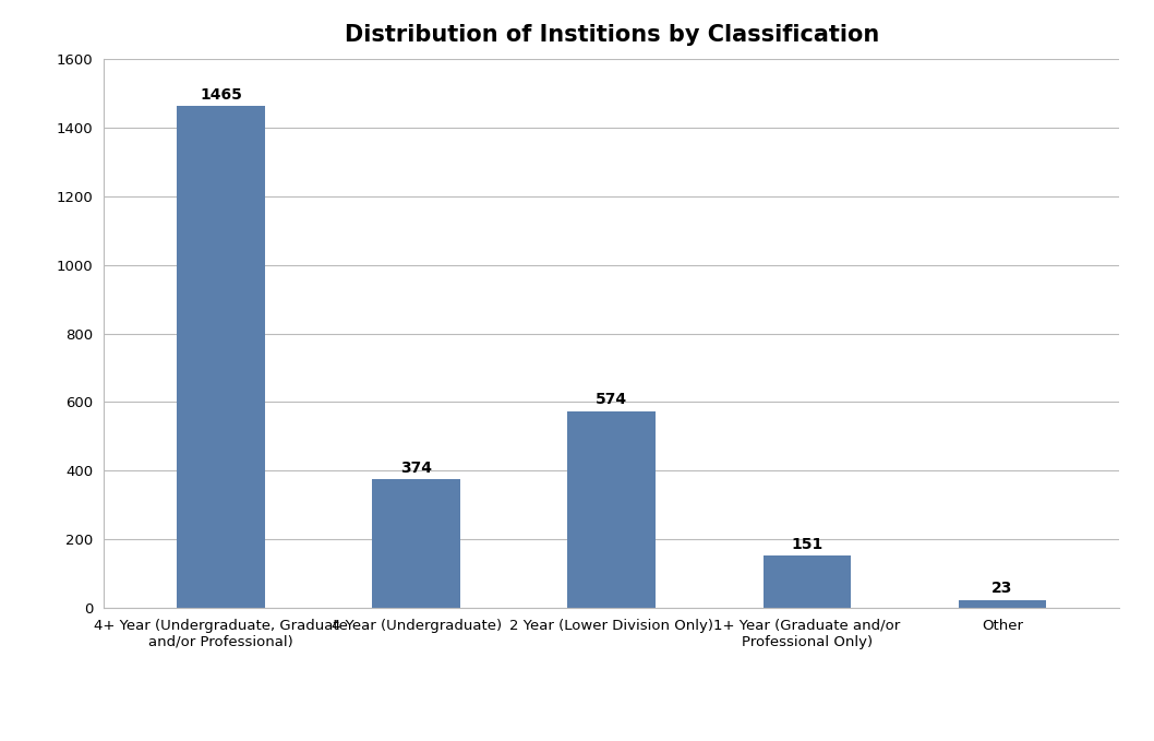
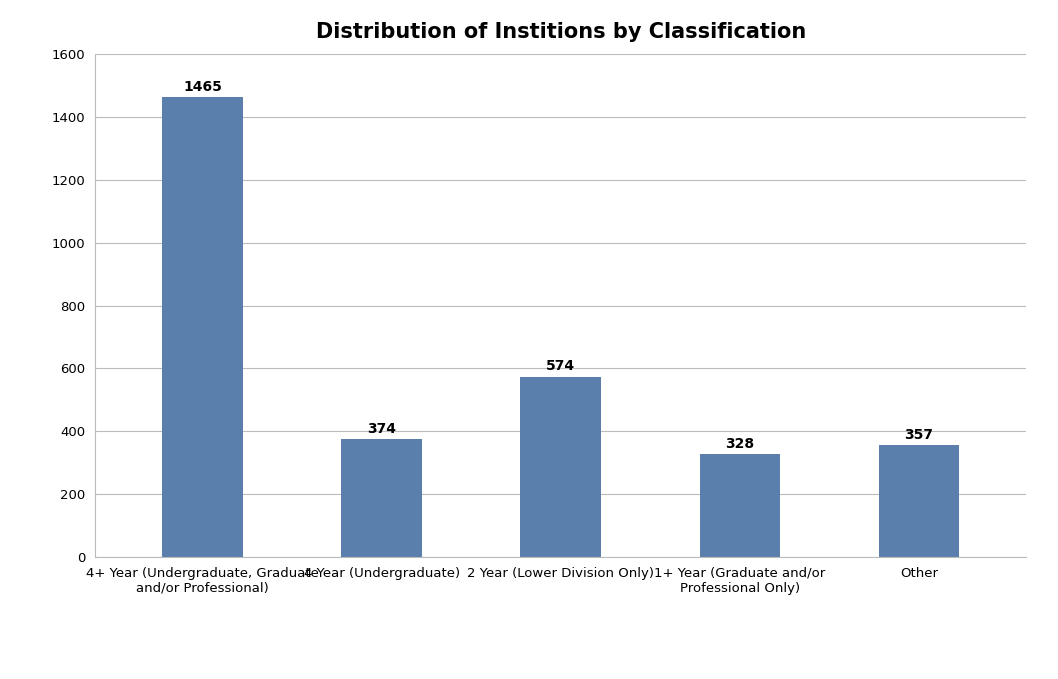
1+ Year (Graduate and/or Professional Only): 151 -> 328
Other: 23 -> 357
